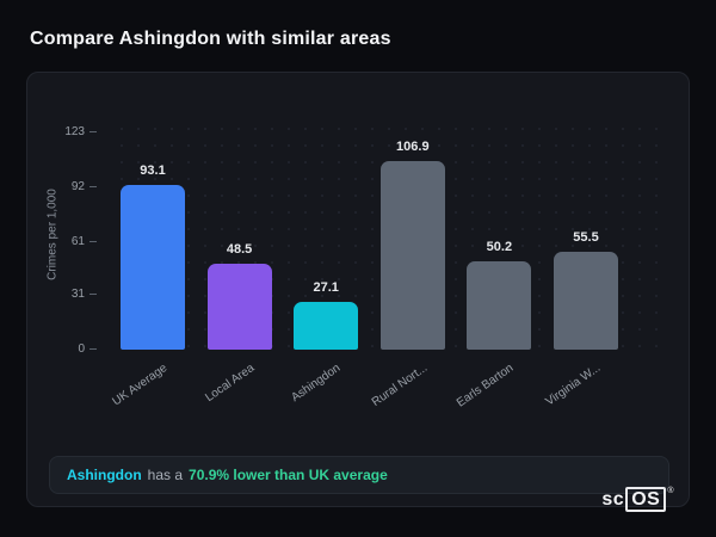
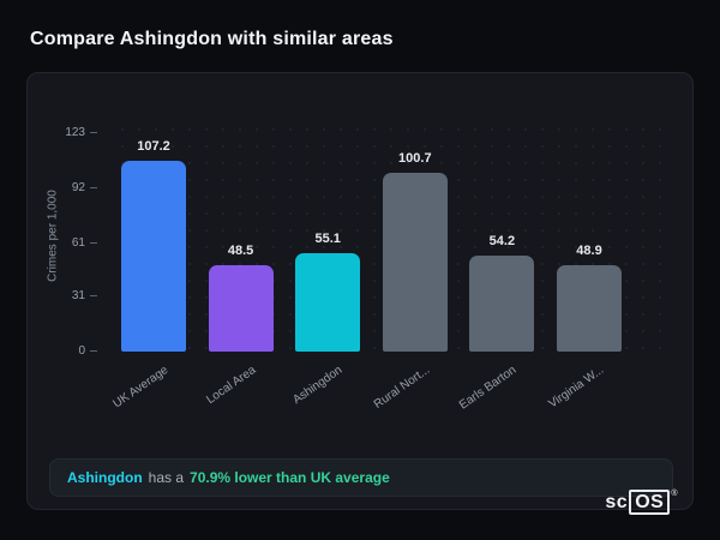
UK Average: 93.1 -> 107.2
Ashingdon: 27.1 -> 55.1
Rural Nort...: 106.9 -> 100.7
Earls Barton: 50.2 -> 54.2
Virginia W...: 55.5 -> 48.9
